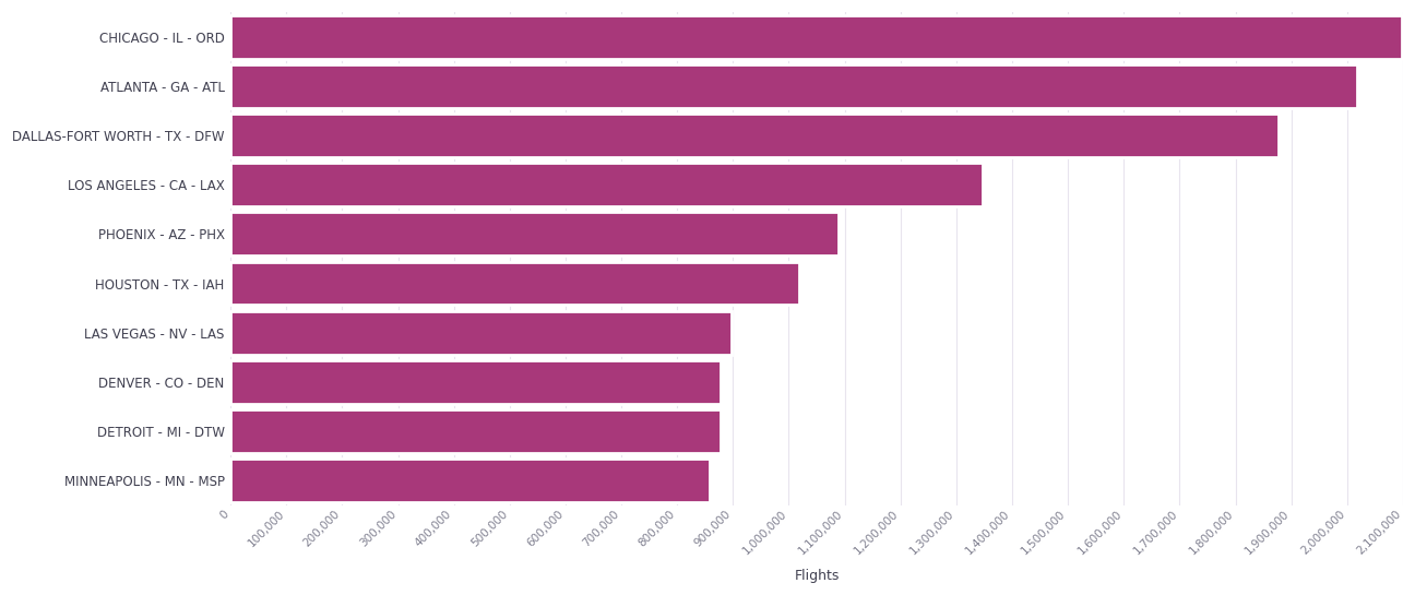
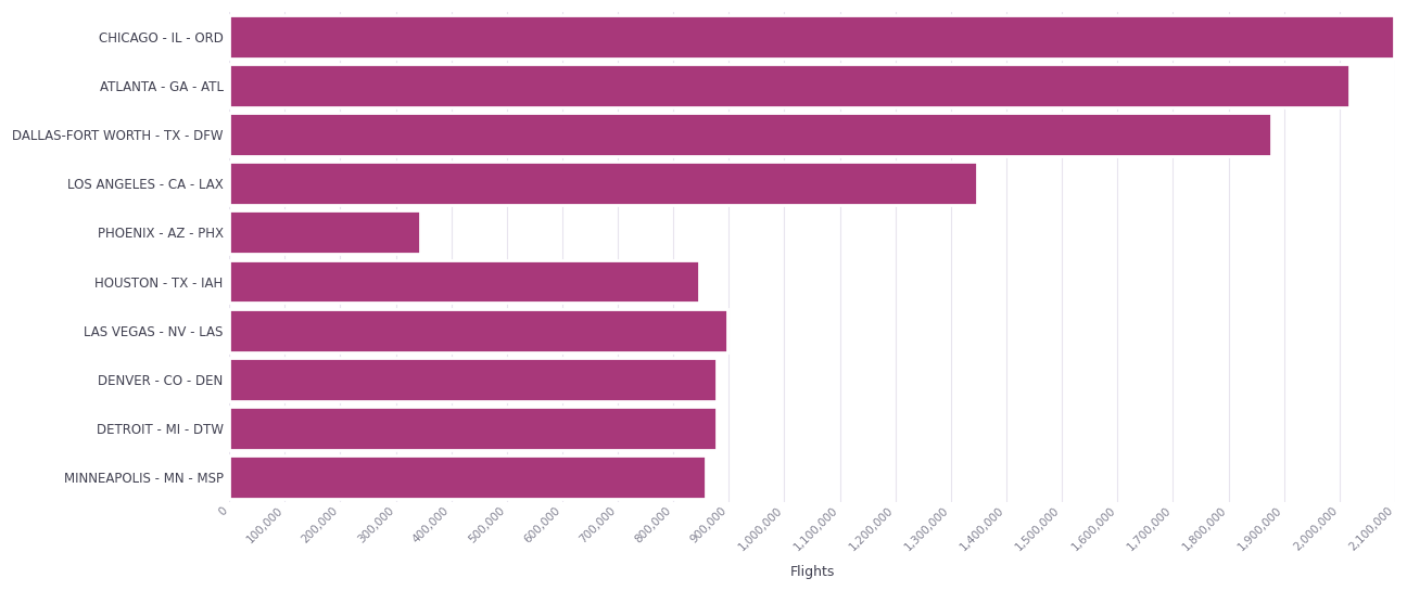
PHOENIX - AZ - PHX: 1,090,000 -> 344,000
HOUSTON - TX - IAH: 1,018,000 -> 846,000
